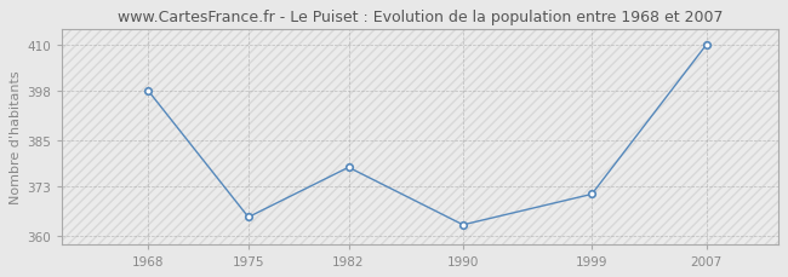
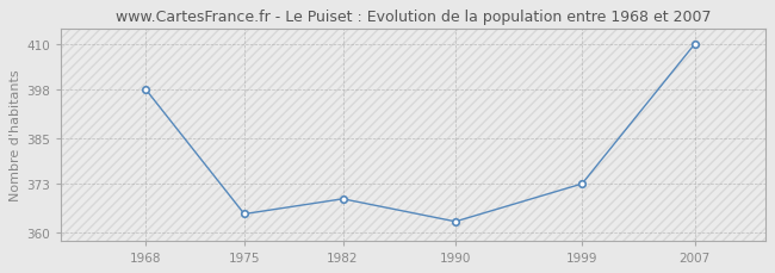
1982: 378 -> 369
1999: 371 -> 373
